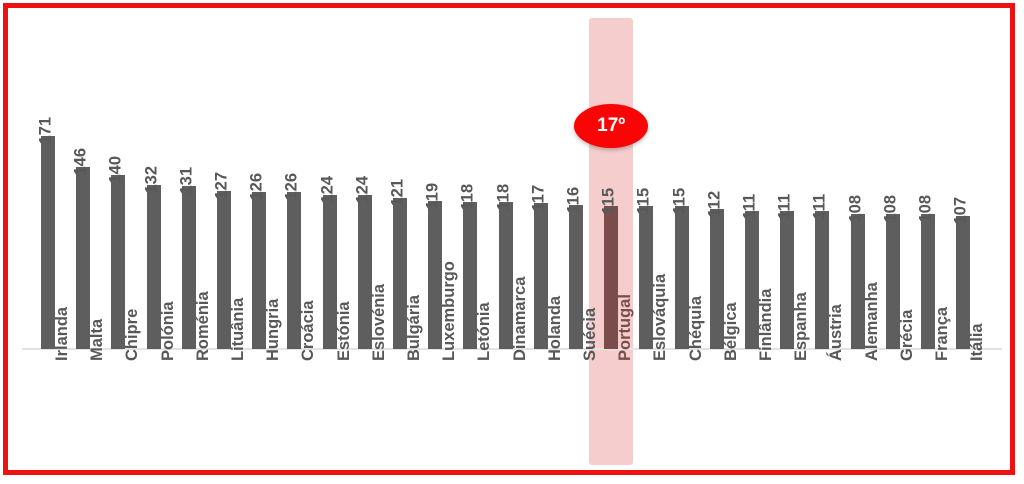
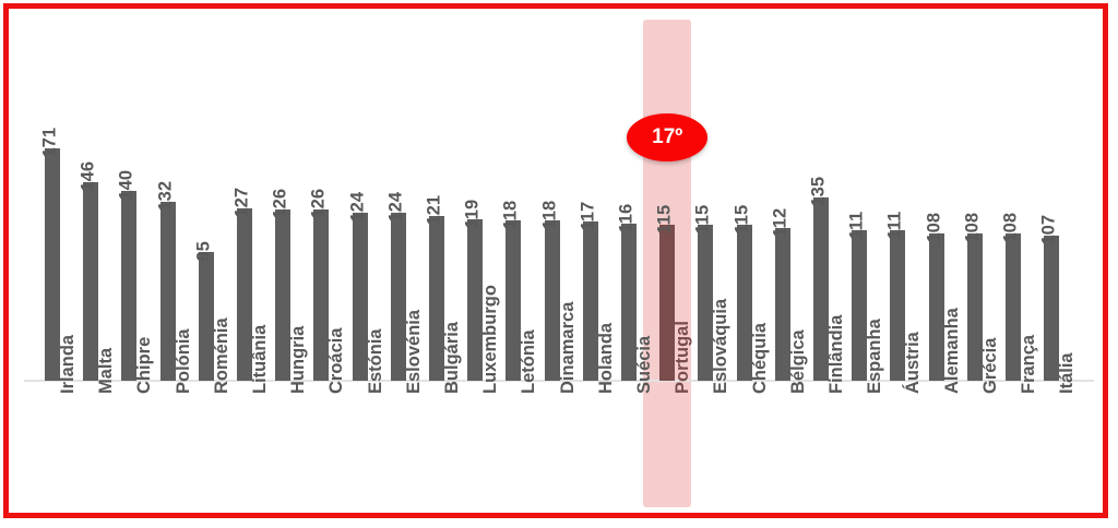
Roménia: 131 -> 95
Finlândia: 111 -> 135
